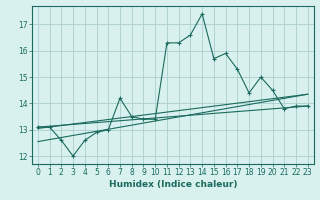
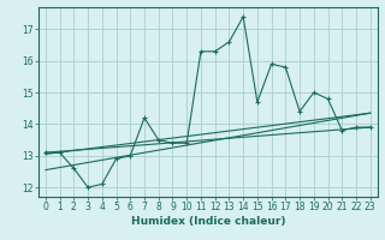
4: 12.6 -> 12.1
15: 15.7 -> 14.7
17: 15.3 -> 15.8
20: 14.5 -> 14.8
